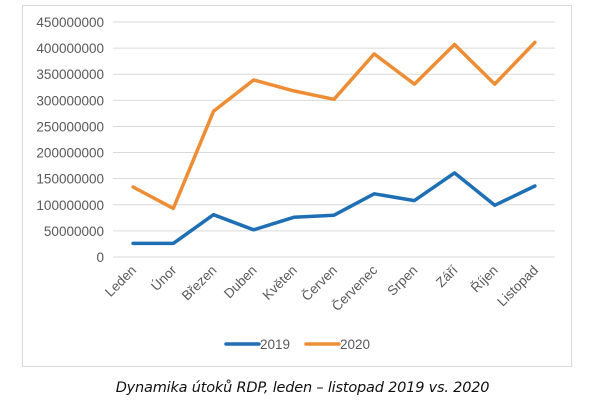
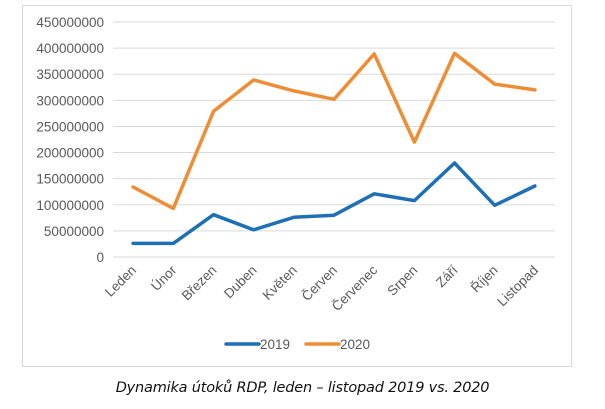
2020/Srpen: 330000000 -> 220000000
2019/Září: 160000000 -> 180000000
2020/Září: 410000000 -> 390000000
2020/Listopad: 410000000 -> 320000000
